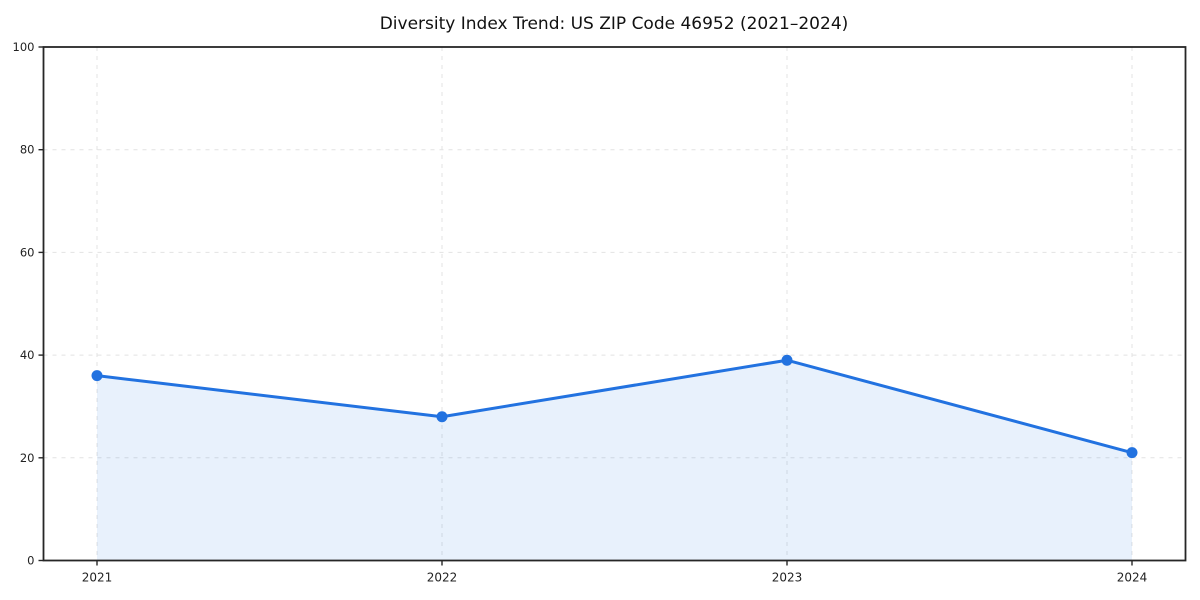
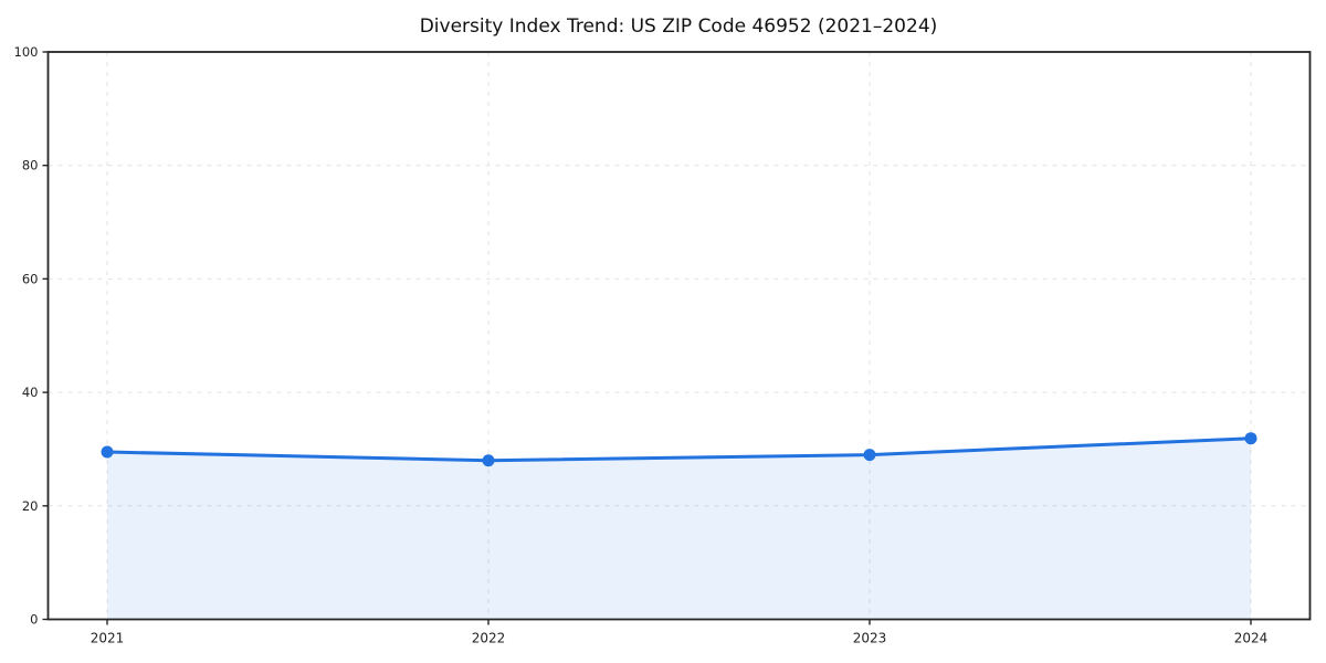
2021: 36 -> 30
2023: 39 -> 29
2024: 21 -> 32
